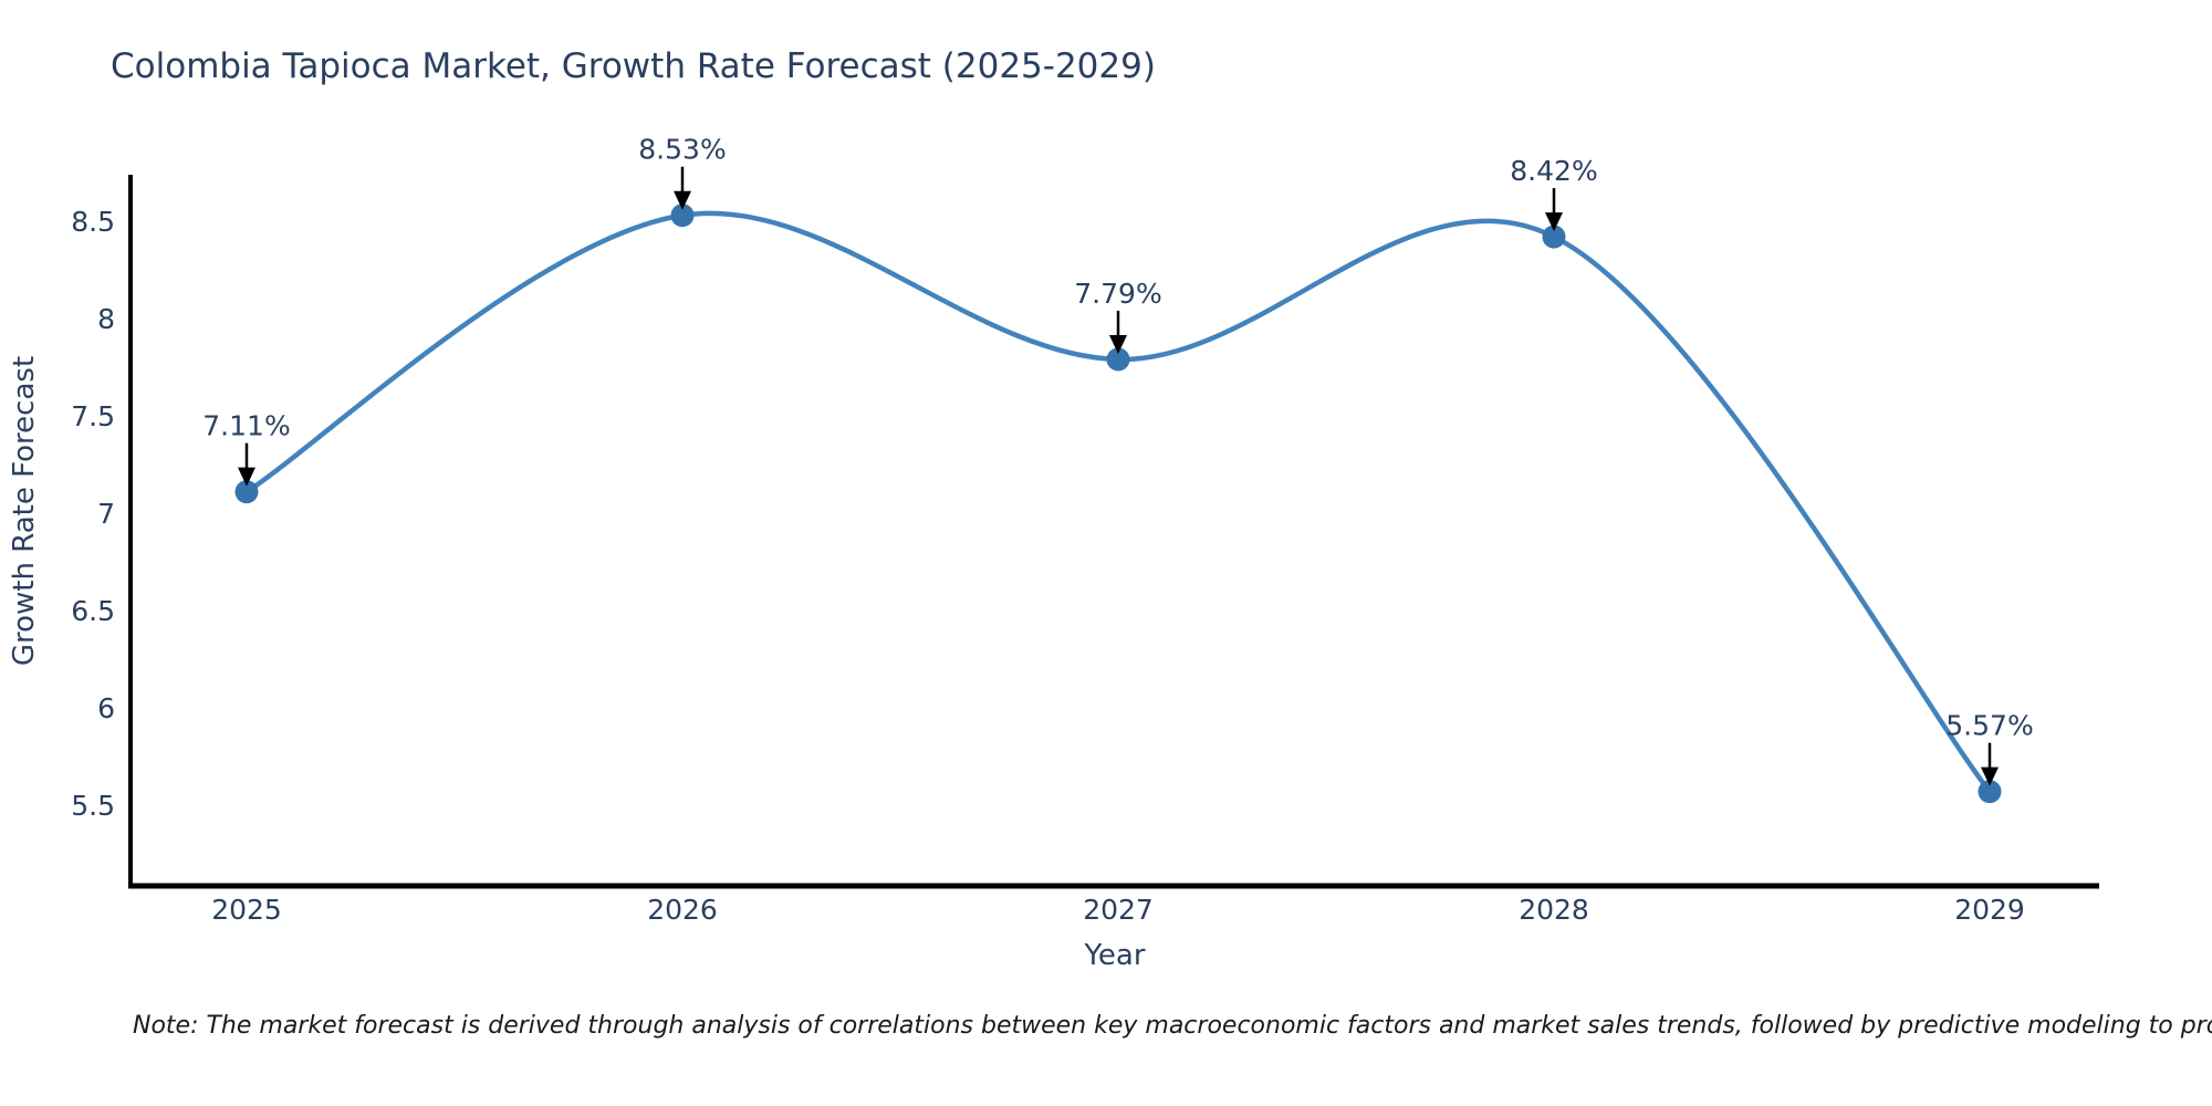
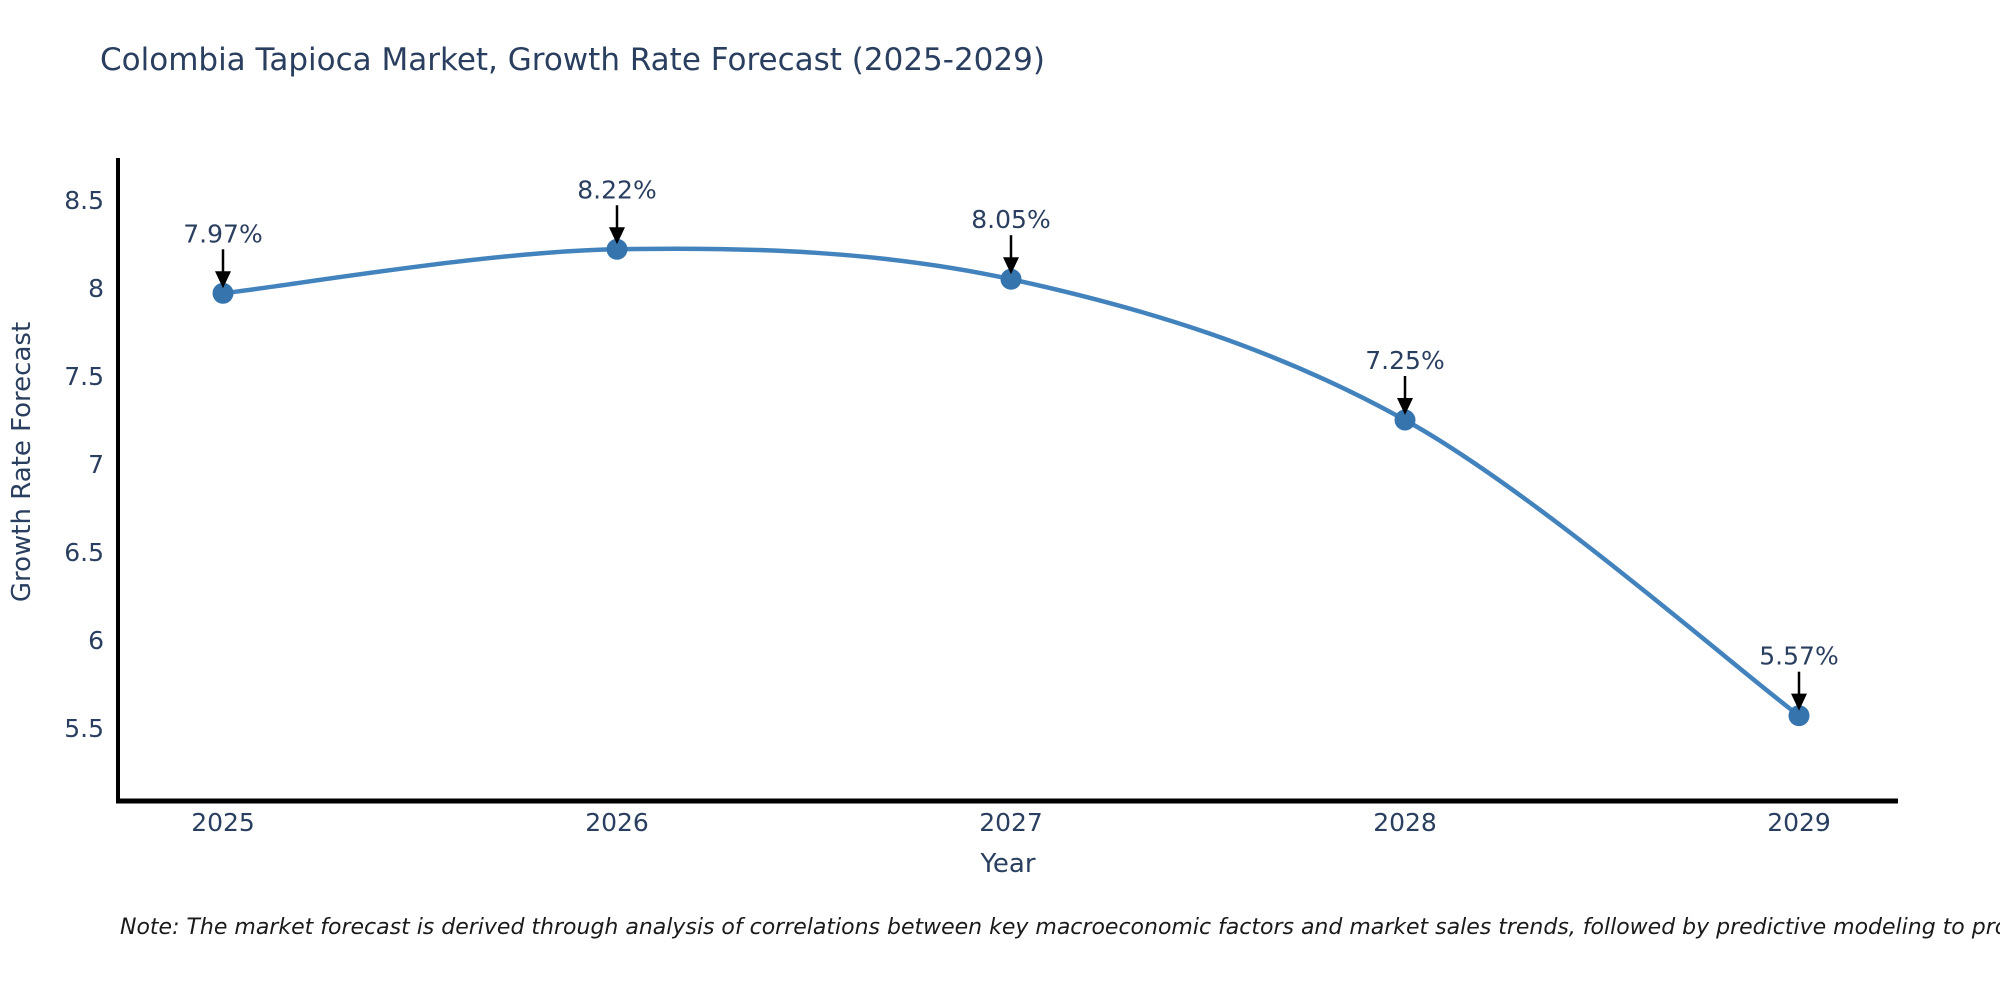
2025: 7.11% -> 7.97%
2026: 8.53% -> 8.22%
2027: 7.79% -> 8.05%
2028: 8.42% -> 7.25%
